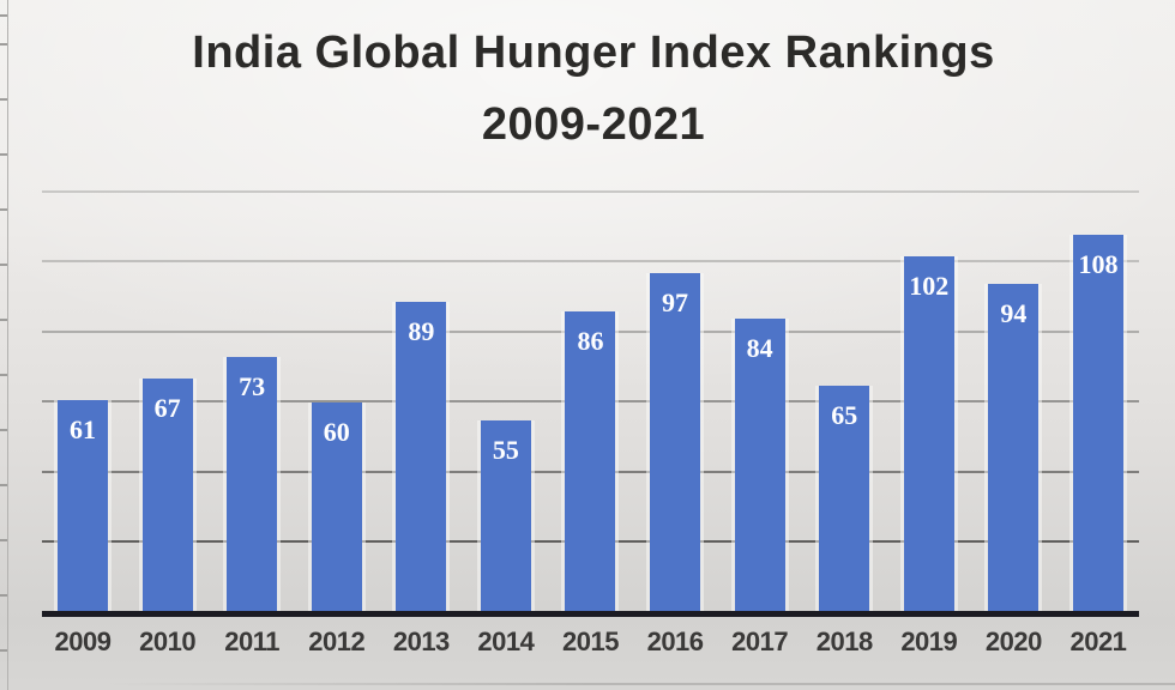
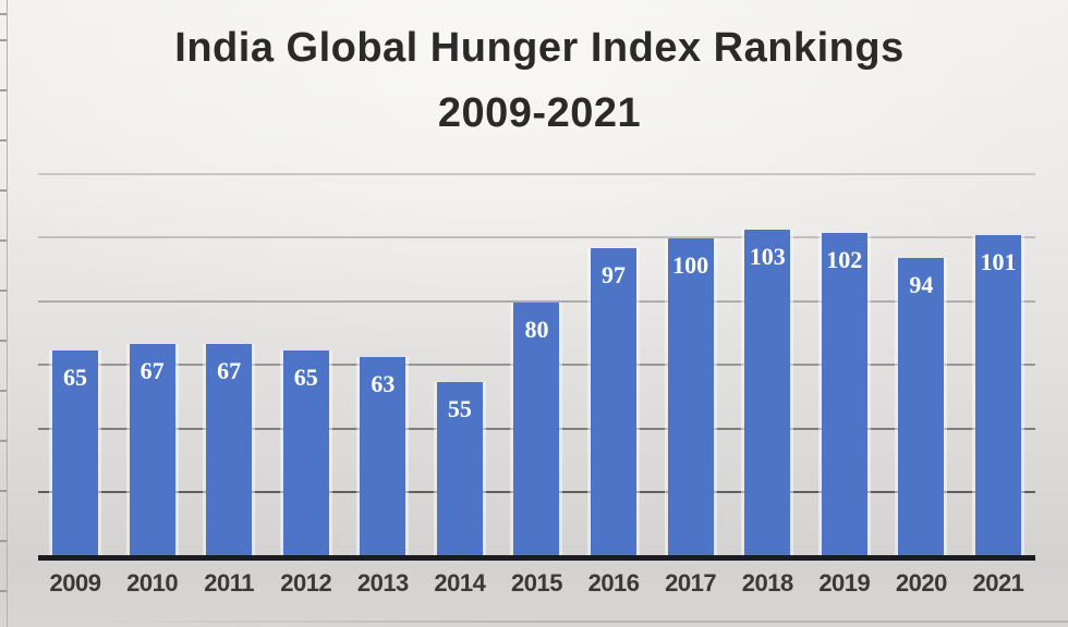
2009: 61 -> 65
2011: 73 -> 67
2012: 60 -> 65
2013: 89 -> 63
2015: 86 -> 80
2017: 84 -> 100
2018: 65 -> 103
2021: 108 -> 101
